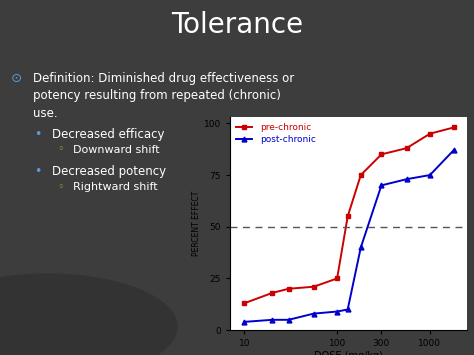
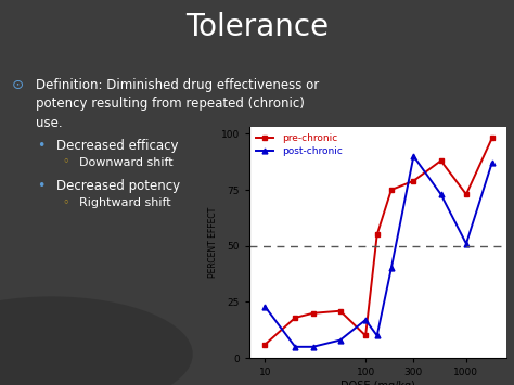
pre-chronic/10: 13 -> 6
post-chronic/10: 4 -> 23
pre-chronic/100: 25 -> 10
post-chronic/100: 9 -> 17
pre-chronic/300: 85 -> 79
post-chronic/300: 70 -> 90
pre-chronic/1000: 95 -> 73
post-chronic/1000: 75 -> 51
